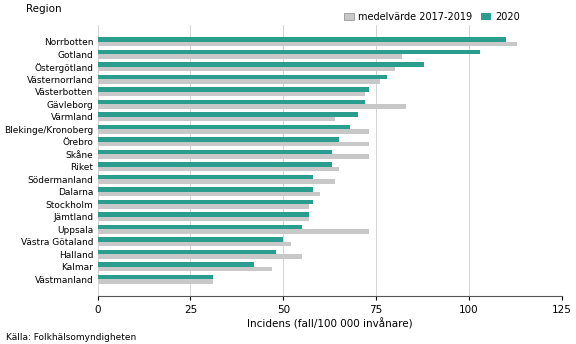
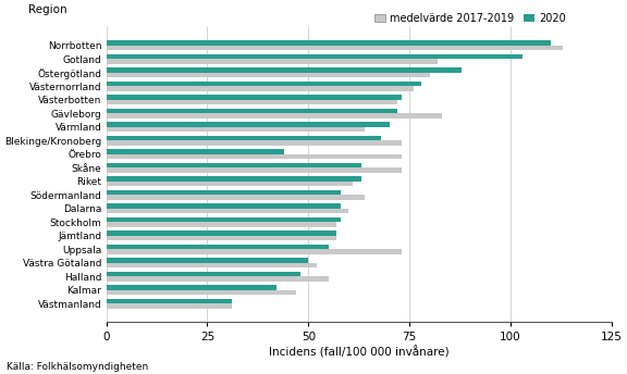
2020/Örebro: 65 -> 44
medelvärde 2017-2019/Riket: 65 -> 61
